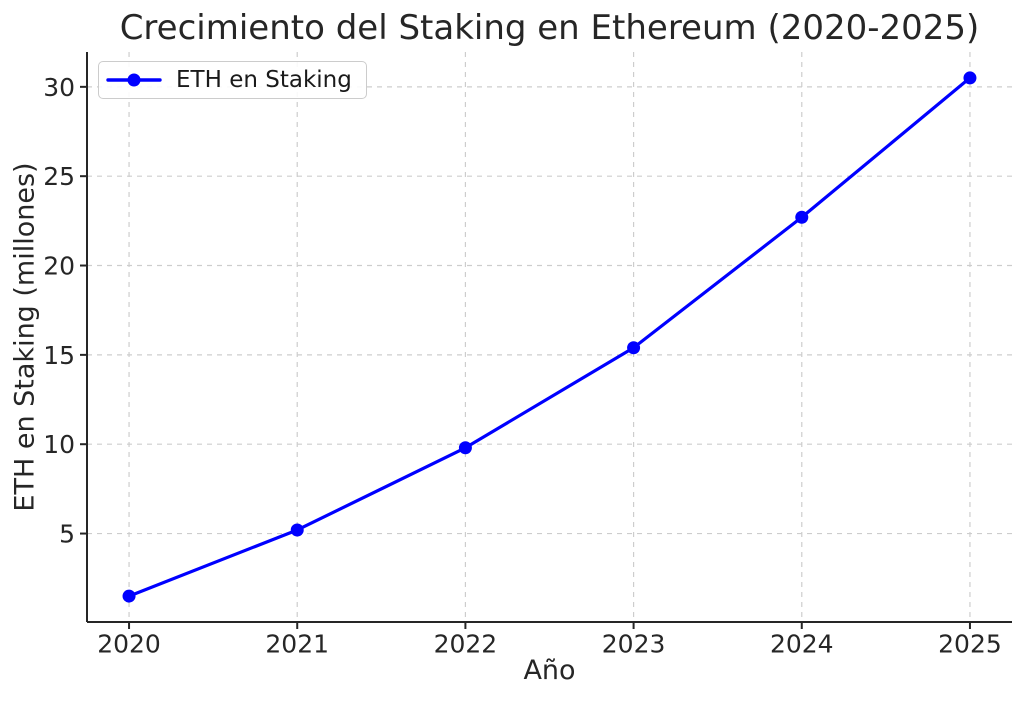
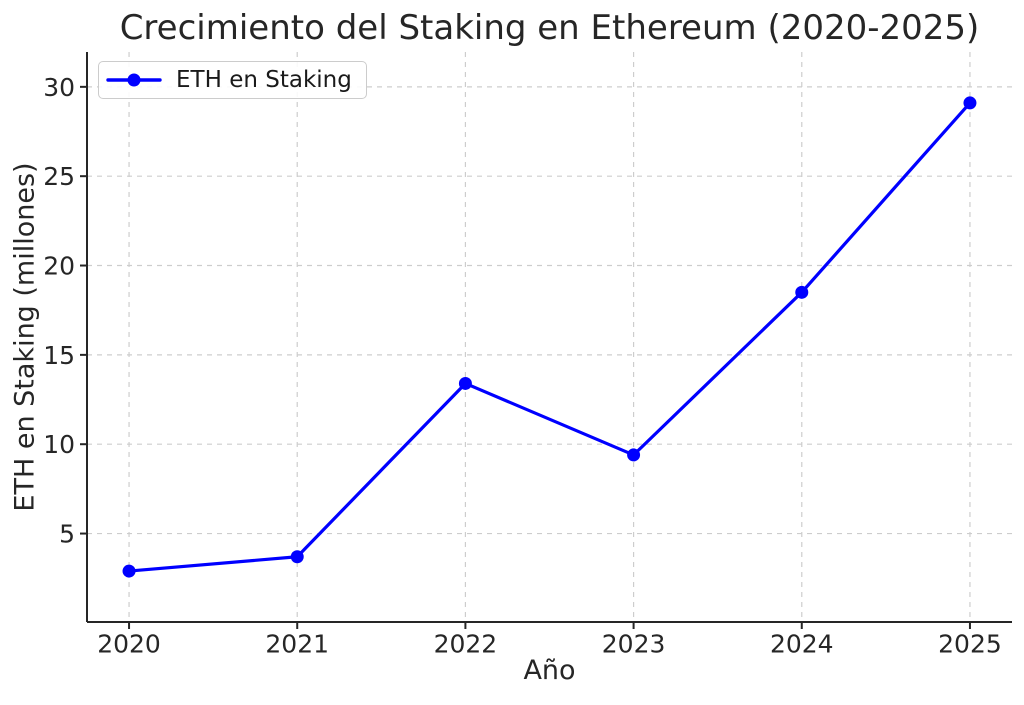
2020: 1.5 -> 2.9
2021: 5.2 -> 3.7
2022: 9.8 -> 13.4
2023: 15.4 -> 9.4
2024: 22.7 -> 18.5
2025: 30.5 -> 29.1
